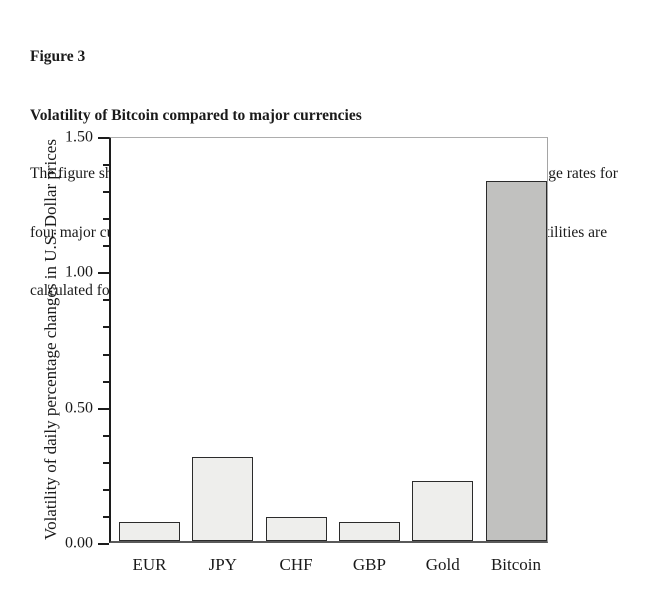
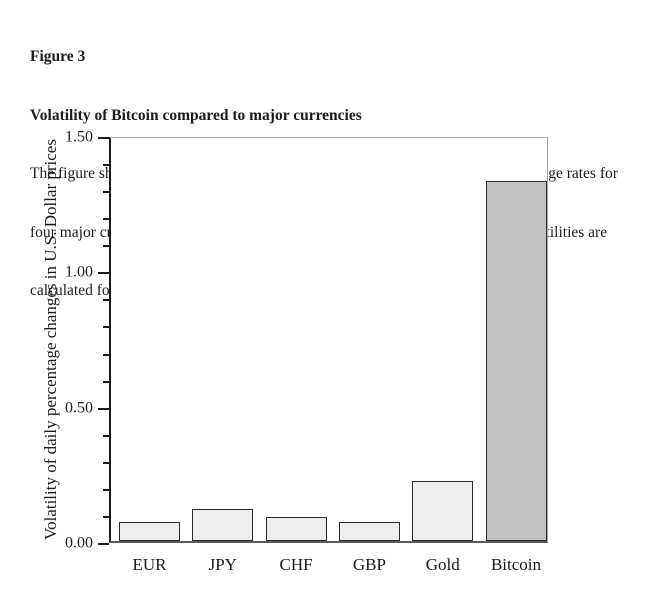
JPY: 0.31 -> 0.12
